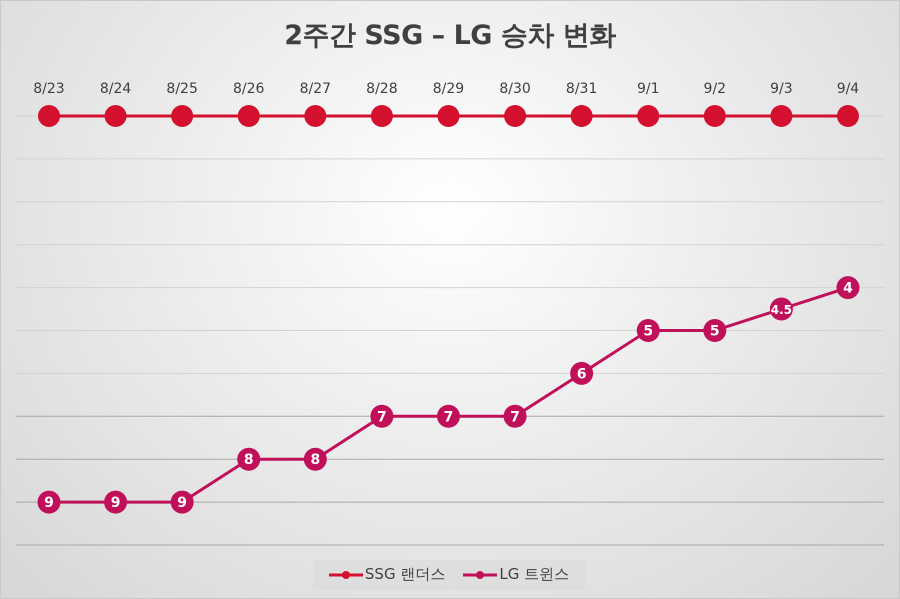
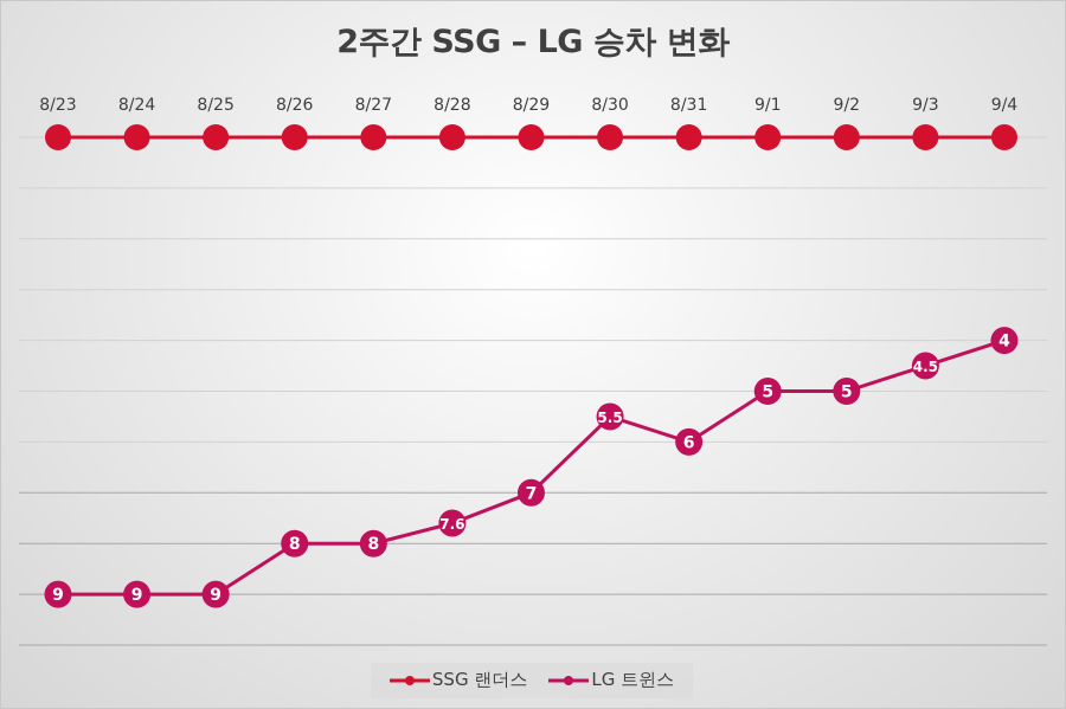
LG 트윈스/8/28: 7 -> 7.6
LG 트윈스/8/30: 7 -> 5.5
